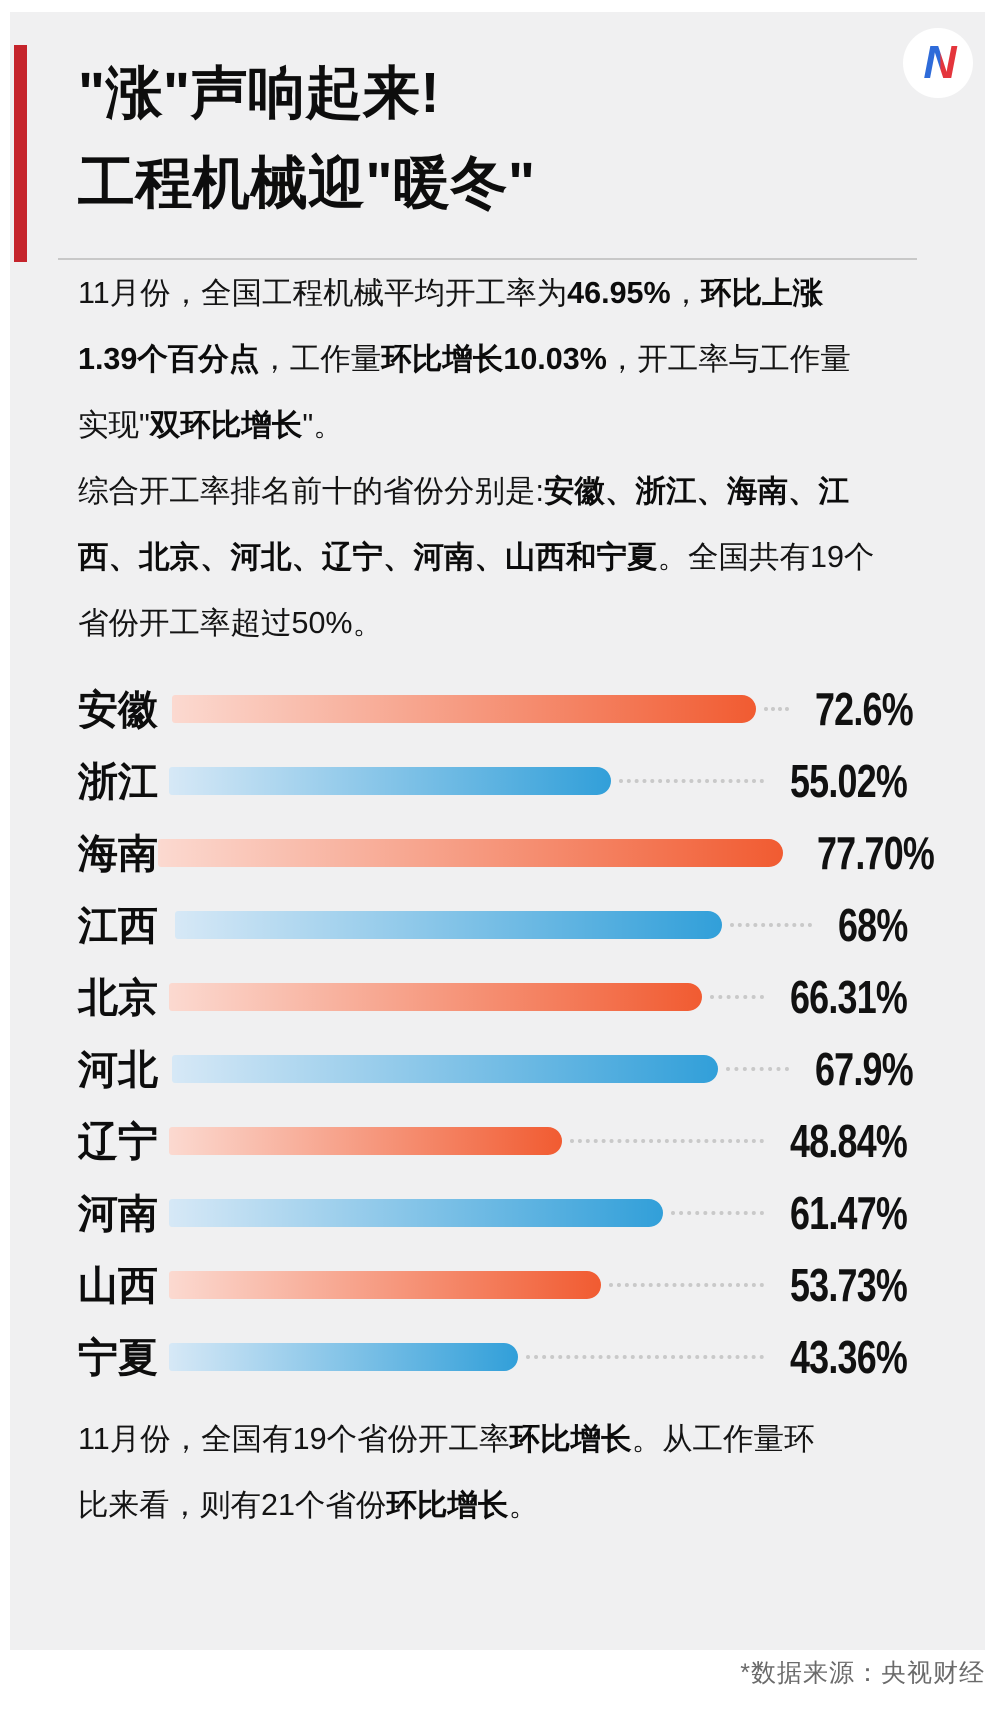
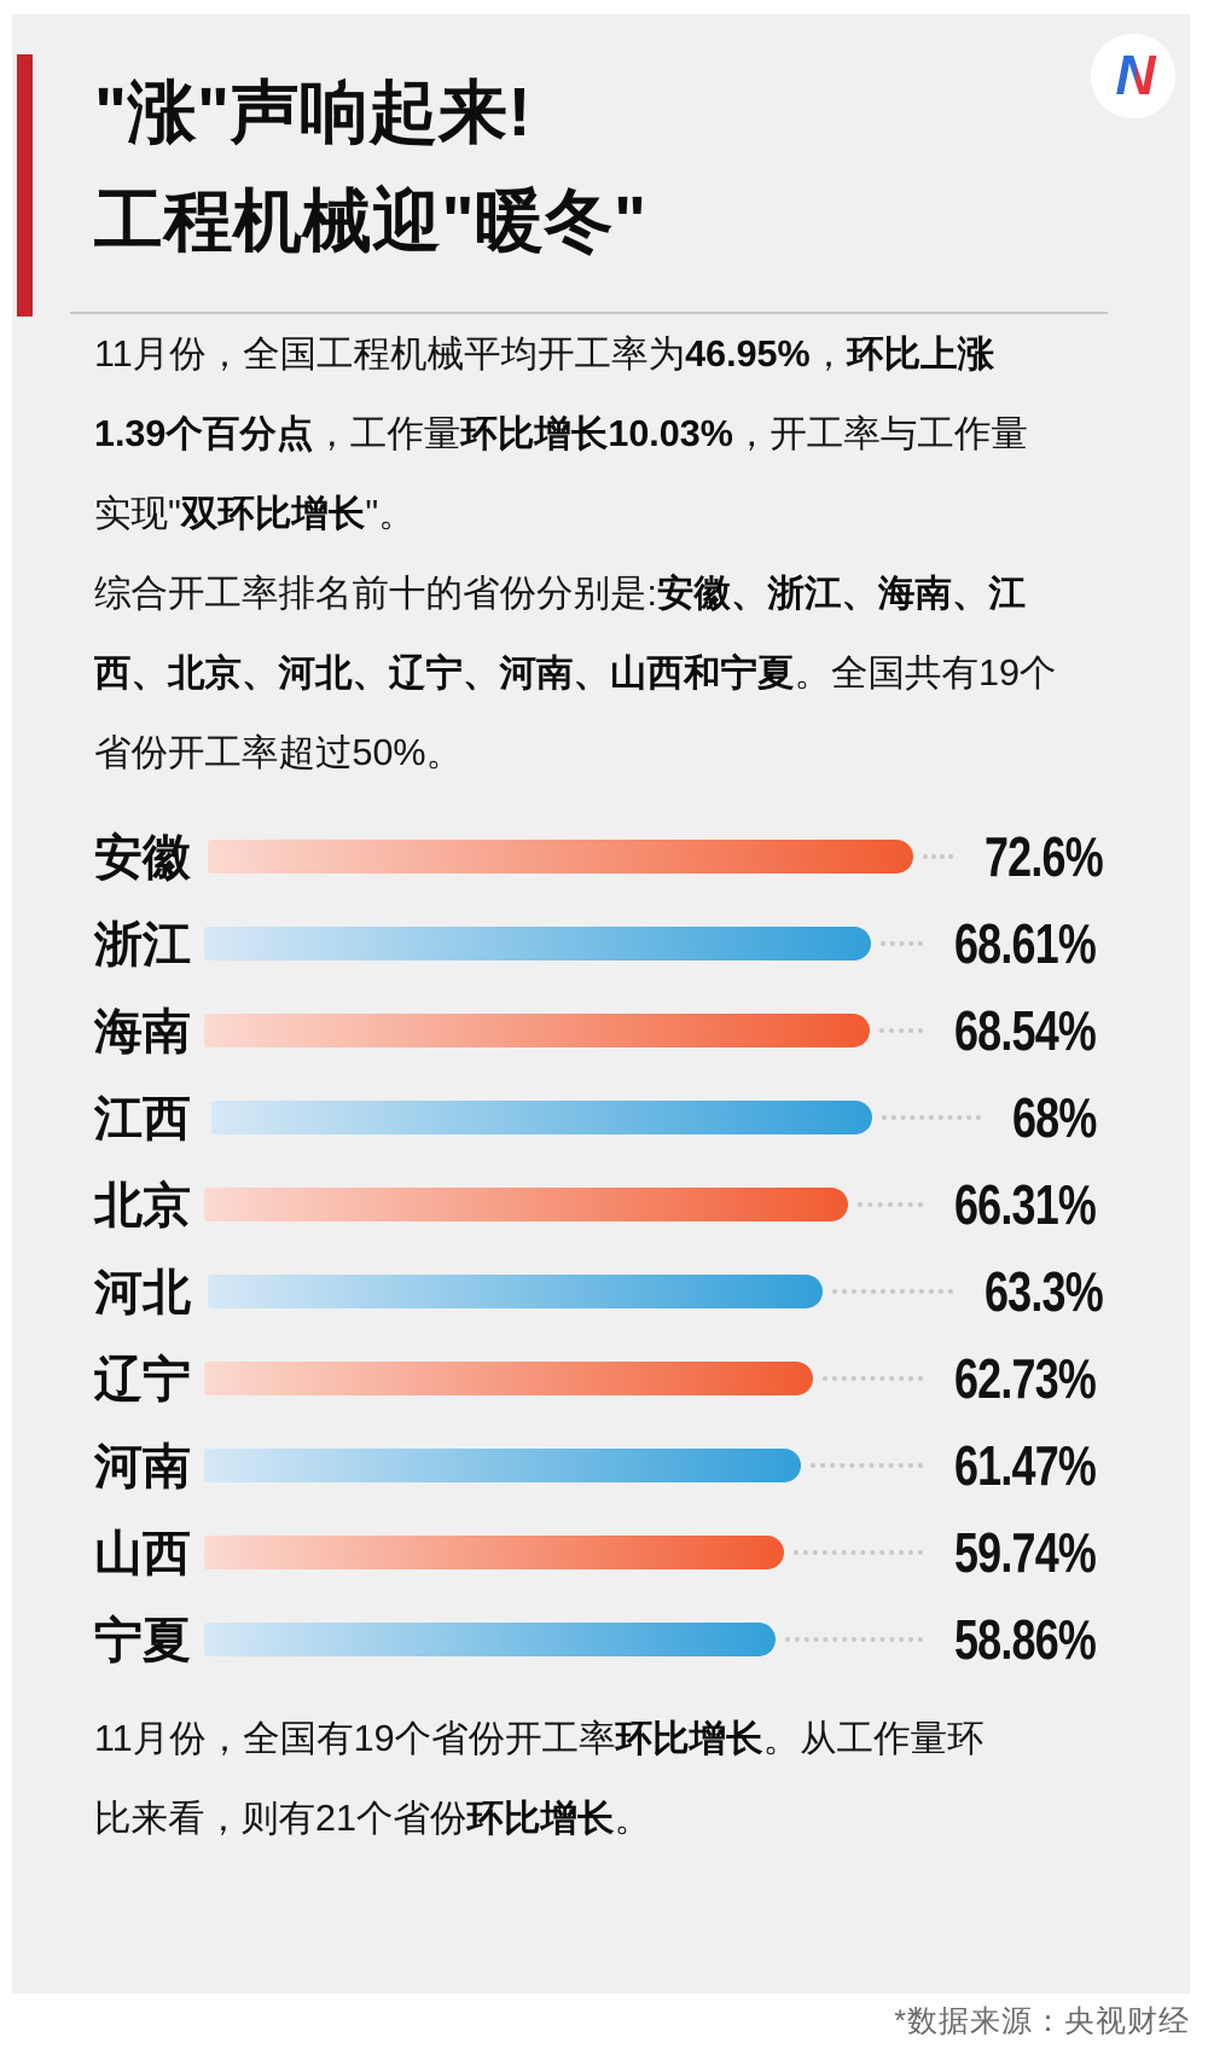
浙江: 55.02% -> 68.61%
海南: 77.70% -> 68.54%
河北: 67.9% -> 63.3%
辽宁: 48.84% -> 62.73%
山西: 53.73% -> 59.74%
宁夏: 43.36% -> 58.86%
